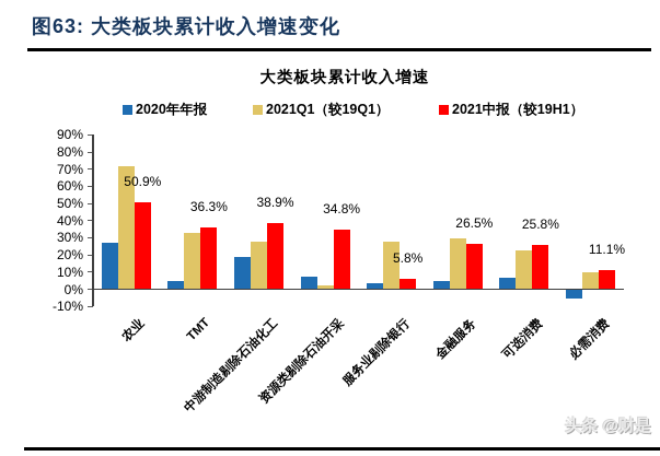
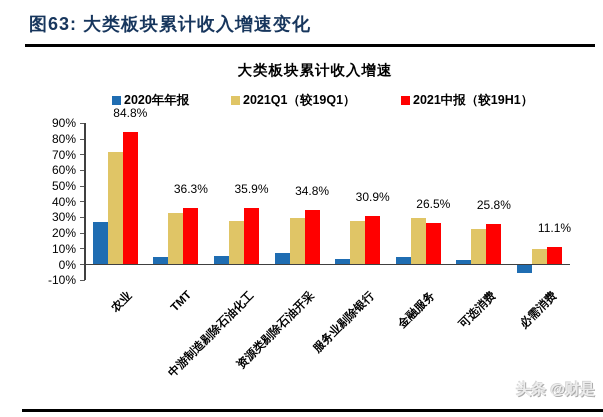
2021中报（较19H1）/农业: 50.9% -> 84.8%
2020年年报/中游制造剔除石油化工: 19% -> 6%
2021中报（较19H1）/中游制造剔除石油化工: 38.9% -> 35.9%
2021Q1（较19Q1）/资源类剔除石油开采: 2% -> 30%
2021中报（较19H1）/服务业剔除银行: 5.8% -> 30.9%
2020年年报/可选消费: 7% -> 3%
